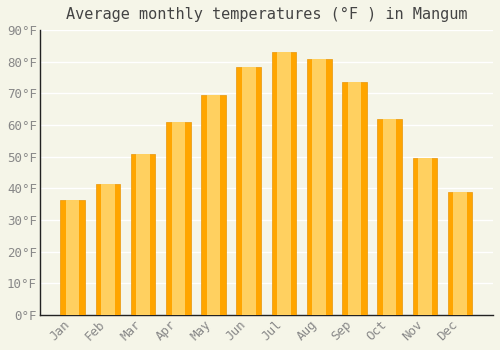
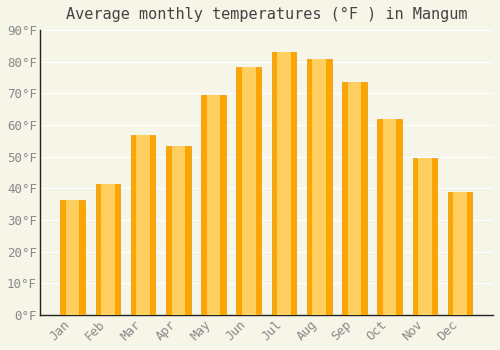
Mar: 51.0°F -> 57.0°F
Apr: 61.0°F -> 53.5°F
